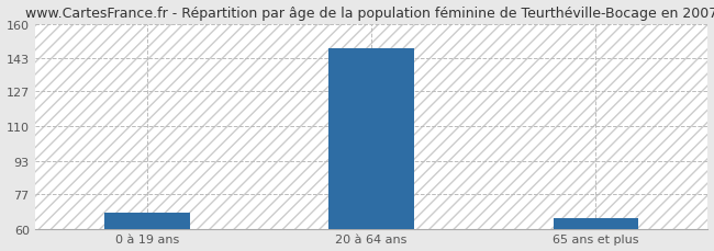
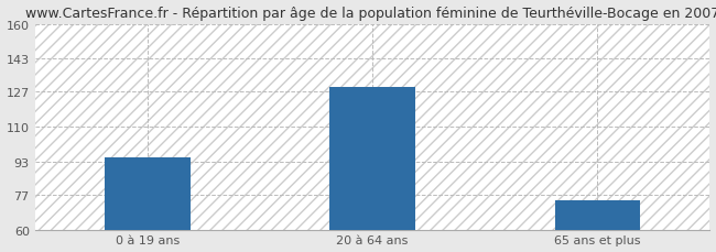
0 à 19 ans: 68 -> 95
20 à 64 ans: 148 -> 129
65 ans et plus: 65 -> 74
